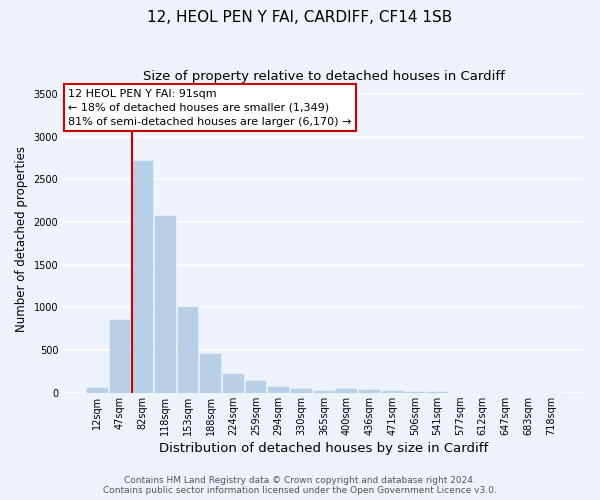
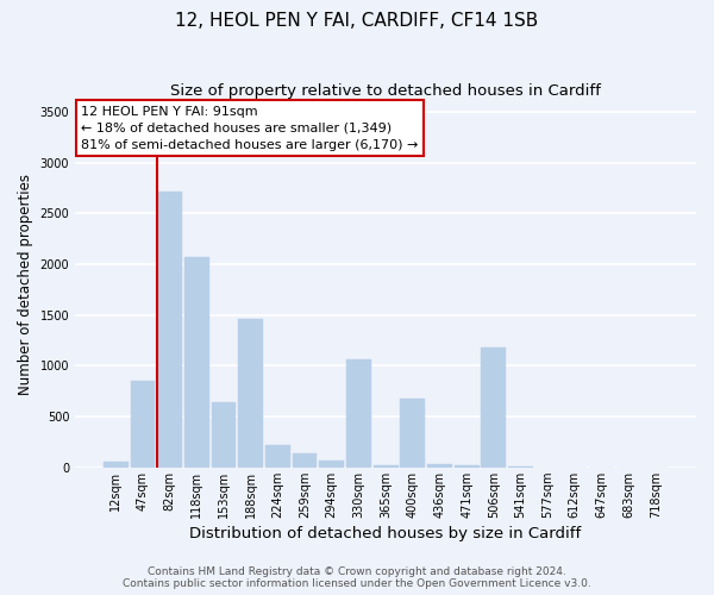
153sqm: 1010 -> 640
188sqm: 460 -> 1460
330sqm: 40 -> 1060
400sqm: 40 -> 680
506sqm: 0 -> 1180
